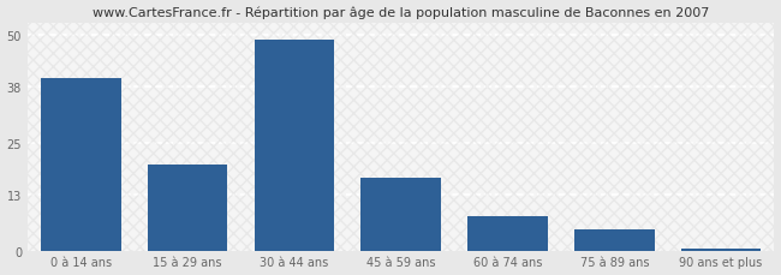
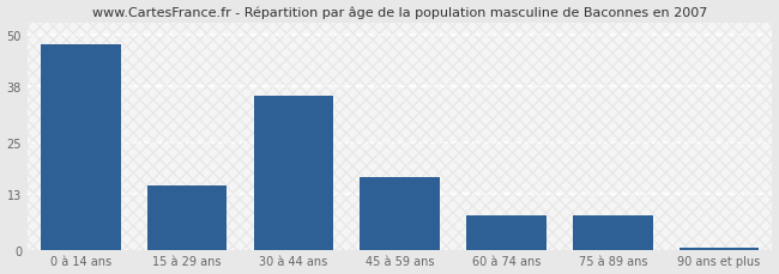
0 à 14 ans: 40.0 -> 48.0
15 à 29 ans: 20.0 -> 15.0
30 à 44 ans: 49.0 -> 36.0
75 à 89 ans: 5.0 -> 8.0
